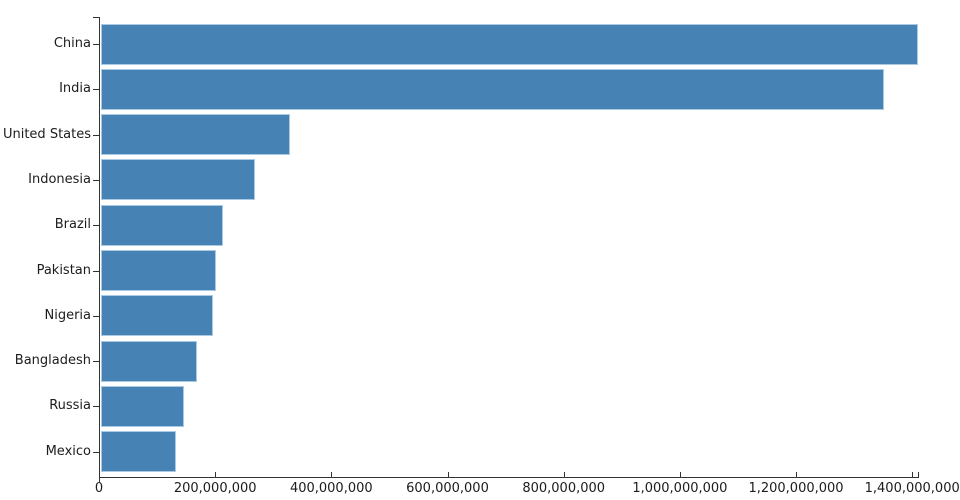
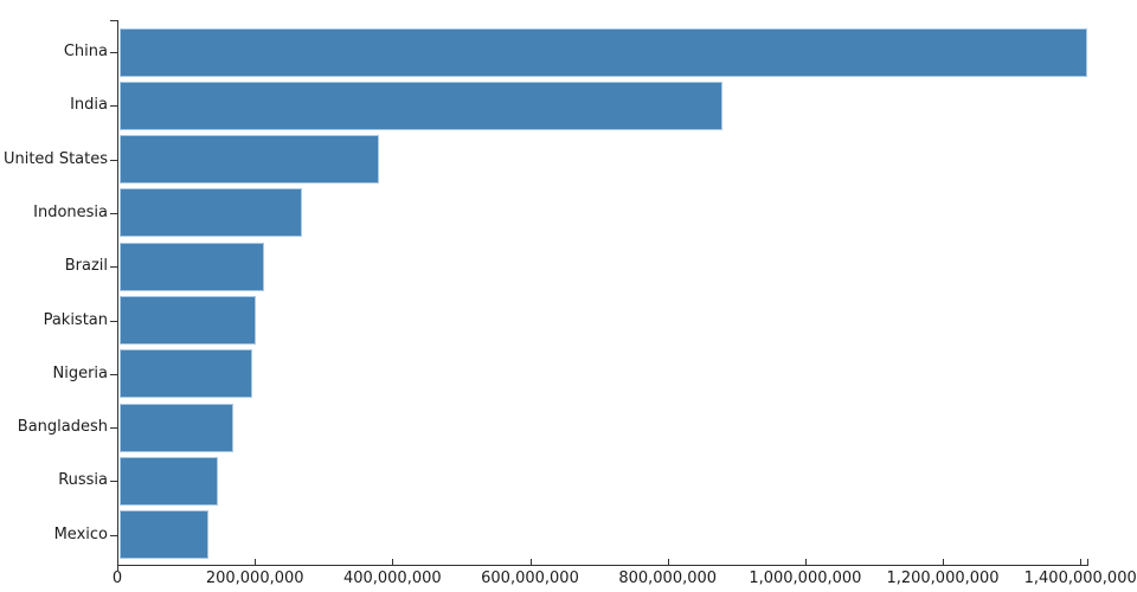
India: 1350000000 -> 880000000
United States: 330000000 -> 380000000
